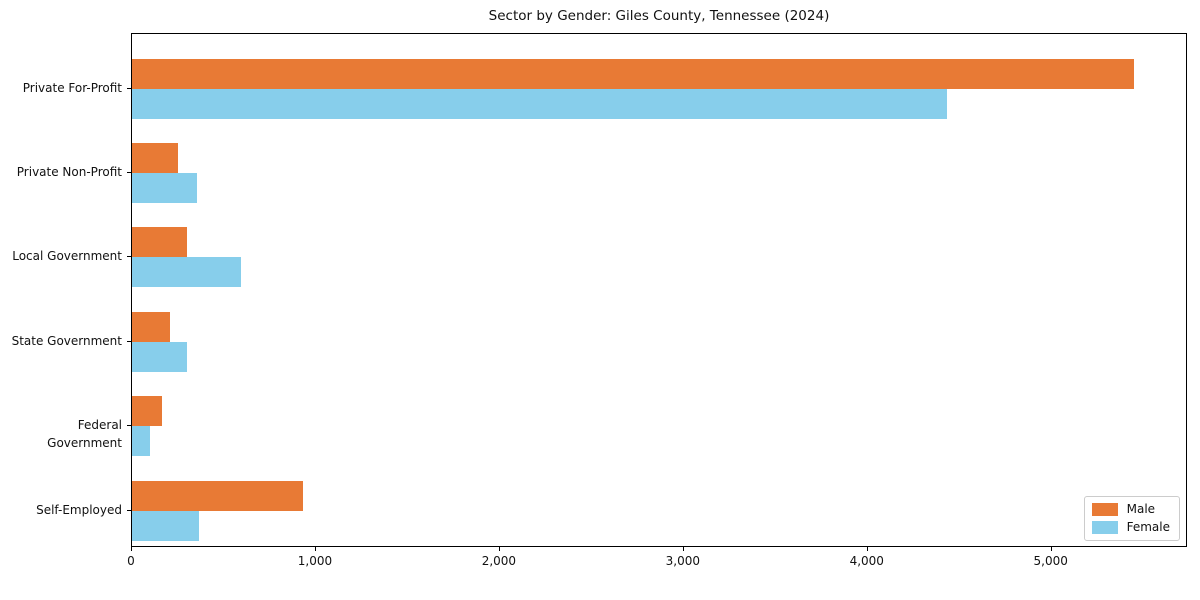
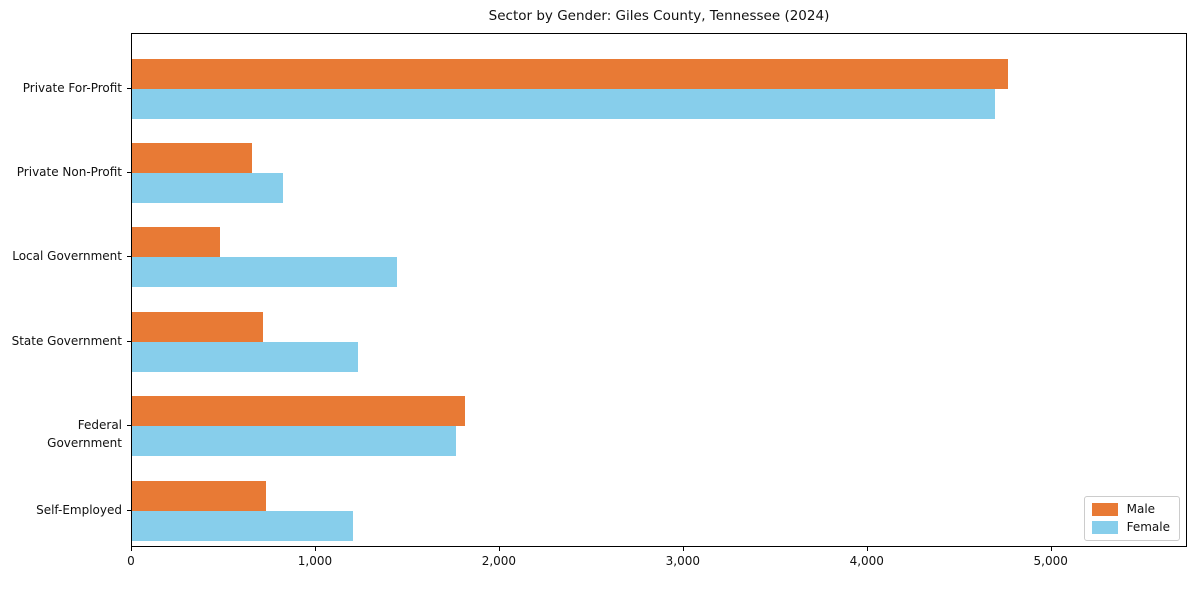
Male/Private For-Profit: 5450 -> 4760
Female/Private For-Profit: 4430 -> 4690
Male/Private Non-Profit: 250 -> 650
Female/Private Non-Profit: 360 -> 820
Male/Local Government: 300 -> 480
Female/Local Government: 590 -> 1440
Male/State Government: 200 -> 710
Female/State Government: 300 -> 1230
Male/Federal Government: 160 -> 1810
Female/Federal Government: 100 -> 1760
Male/Self-Employed: 930 -> 730
Female/Self-Employed: 360 -> 1200
